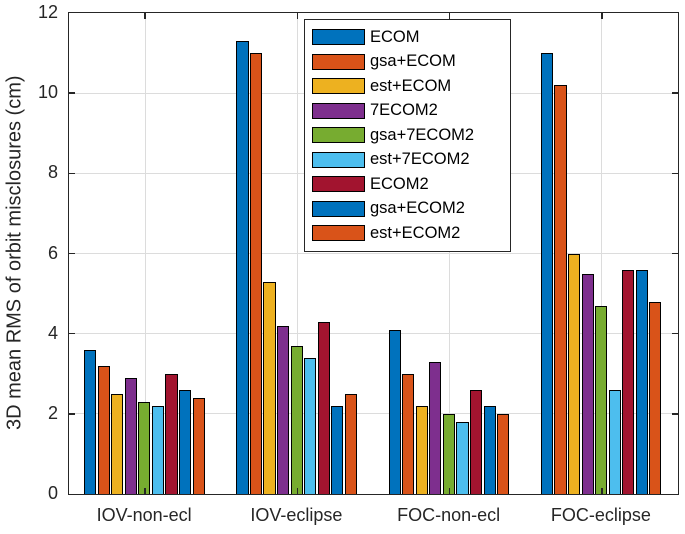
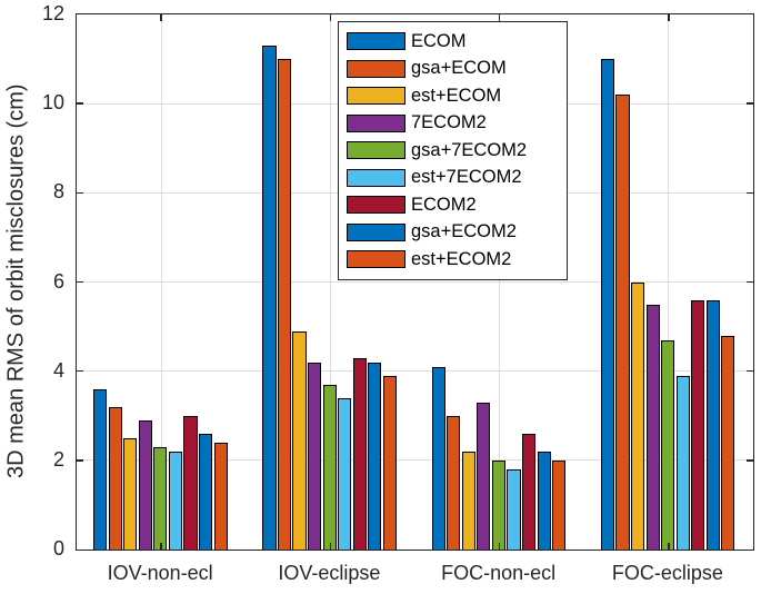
est+ECOM/IOV-eclipse: 5.3 -> 4.9
gsa+ECOM2/IOV-eclipse: 2.2 -> 4.2
est+ECOM2/IOV-eclipse: 2.5 -> 3.9
est+7ECOM2/FOC-eclipse: 2.6 -> 3.9
